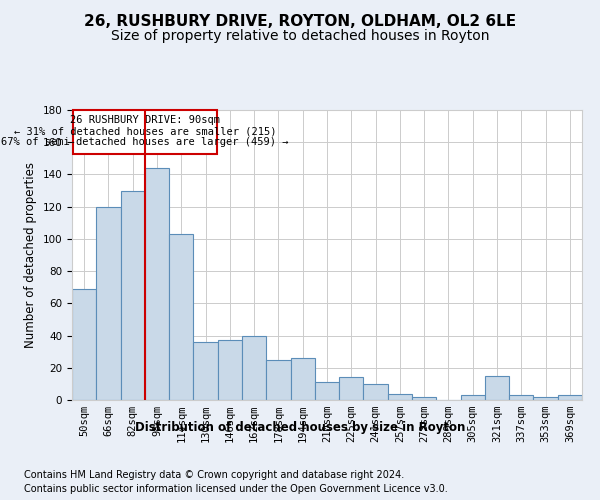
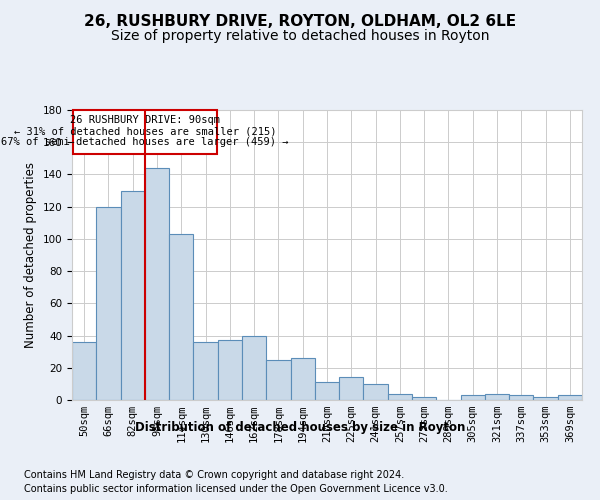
50sqm: 69 -> 36
321sqm: 15 -> 4
